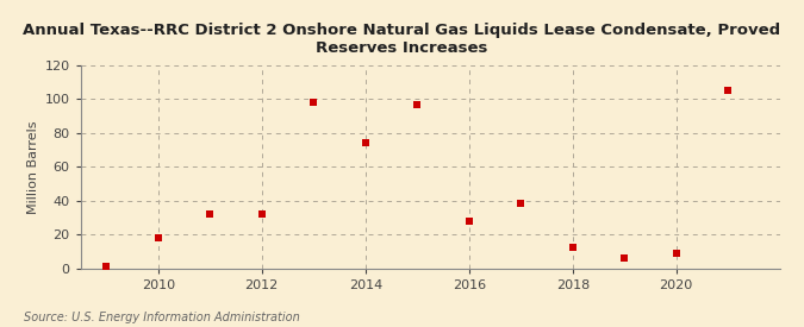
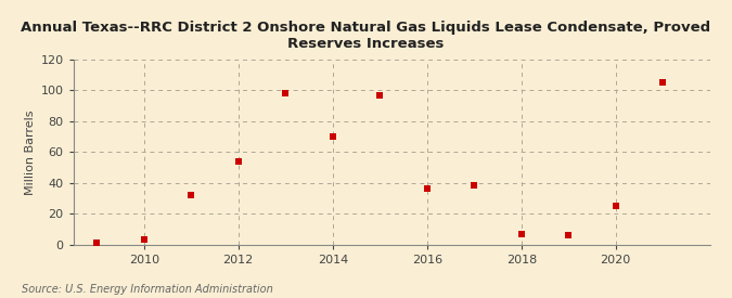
2010: 18 -> 4
2012: 32 -> 54
2014: 74 -> 70
2016: 28 -> 36
2018: 12 -> 7
2020: 9 -> 25
